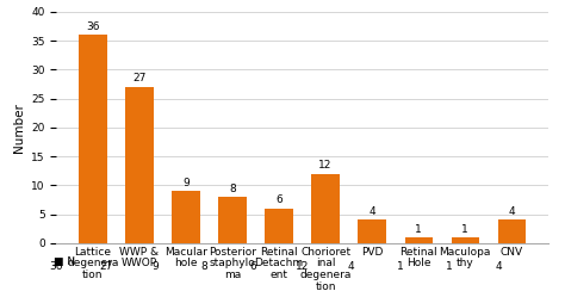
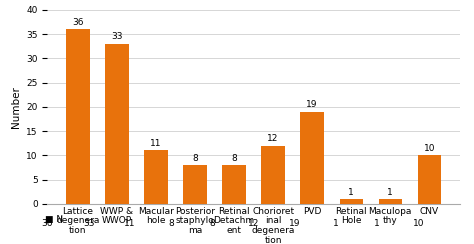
WWP & WWOP: 27 -> 33
Macular hole: 9 -> 11
Retinal Detachm ent: 6 -> 8
PVD: 4 -> 19
CNV: 4 -> 10
